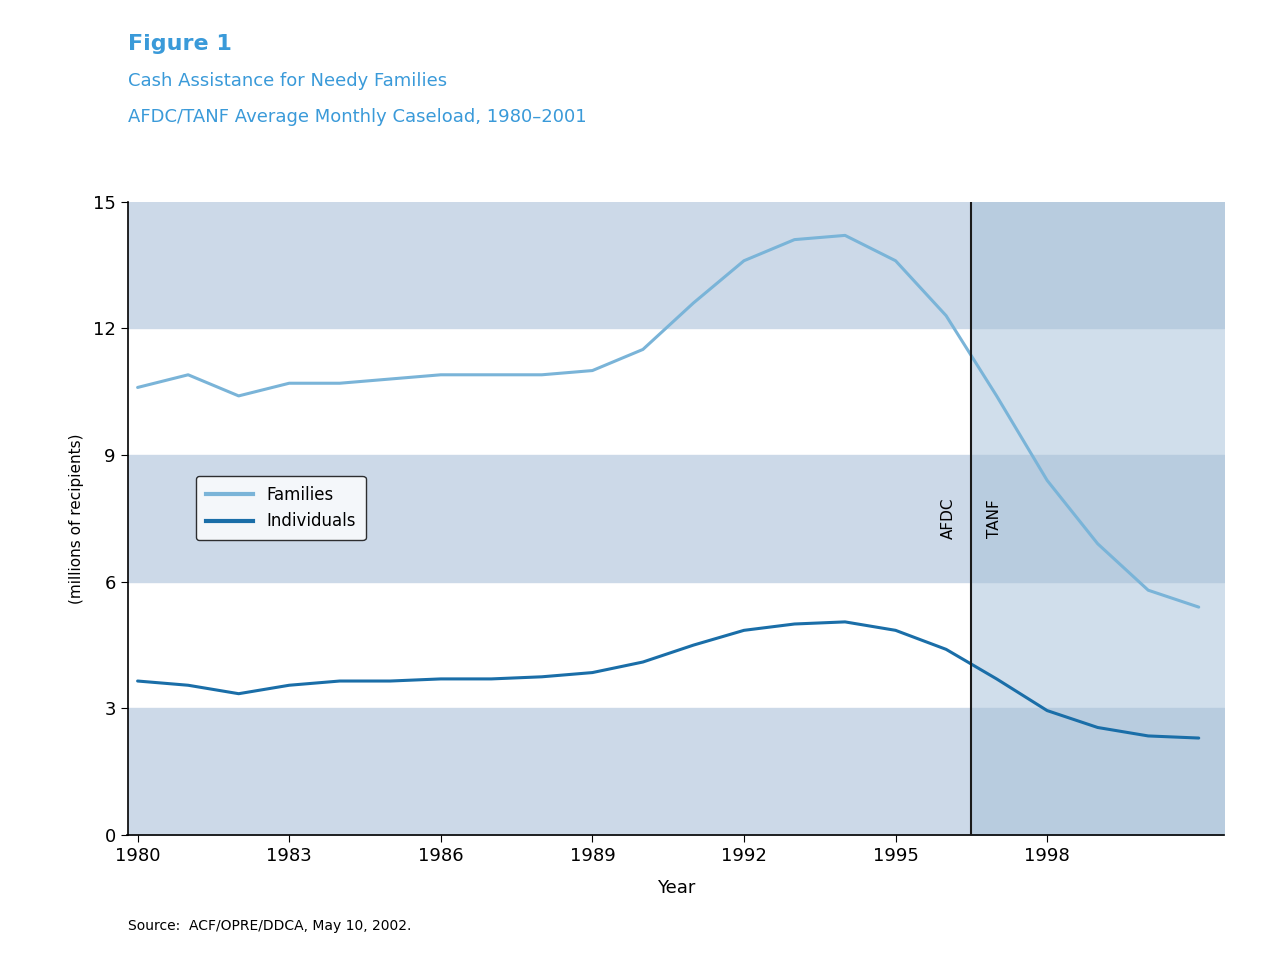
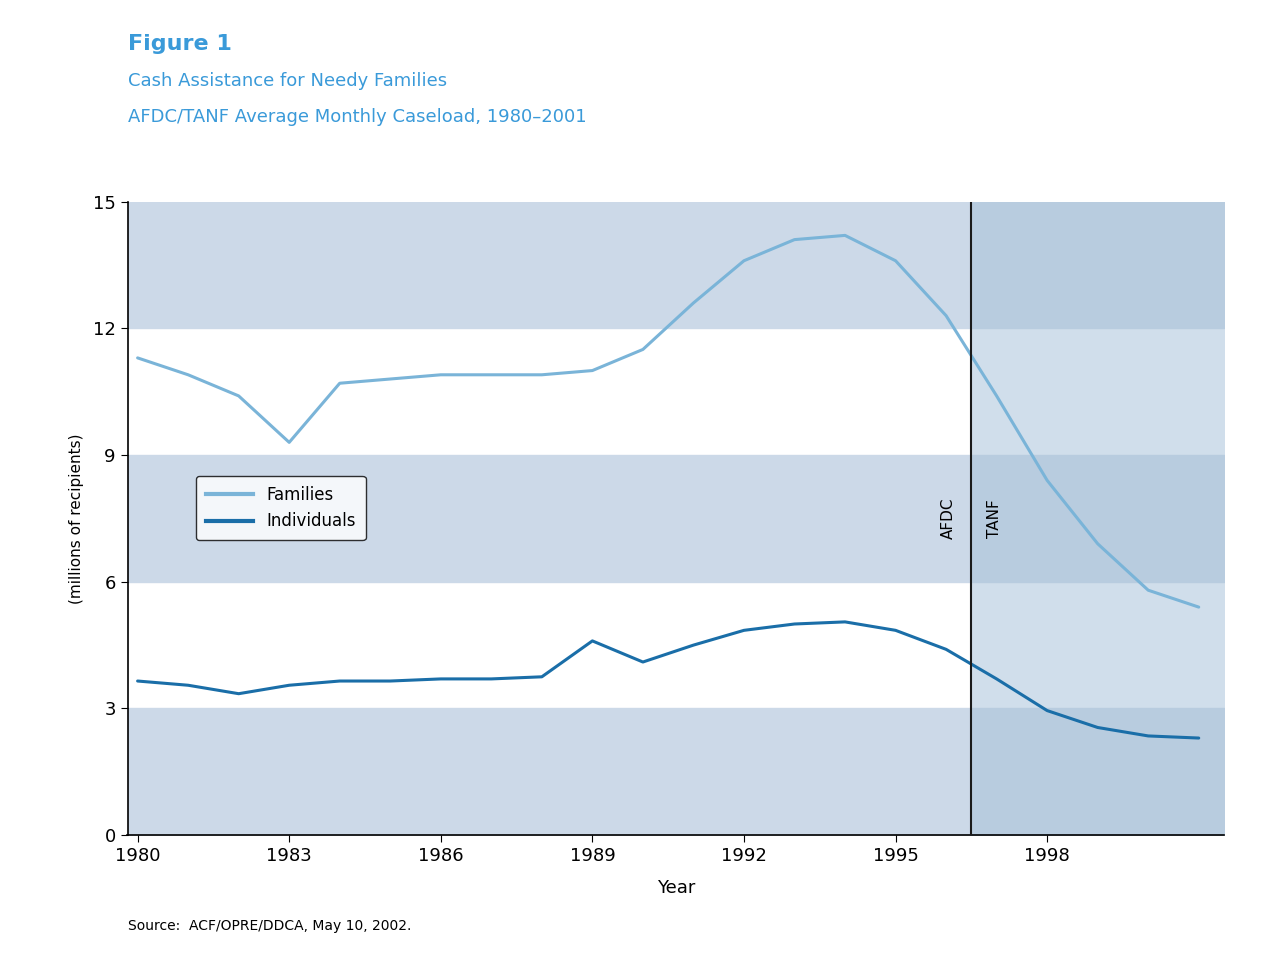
Families/1980: 10.6 -> 11.3
Families/1983: 10.7 -> 9.3
Individuals/1989: 3.85 -> 4.60
